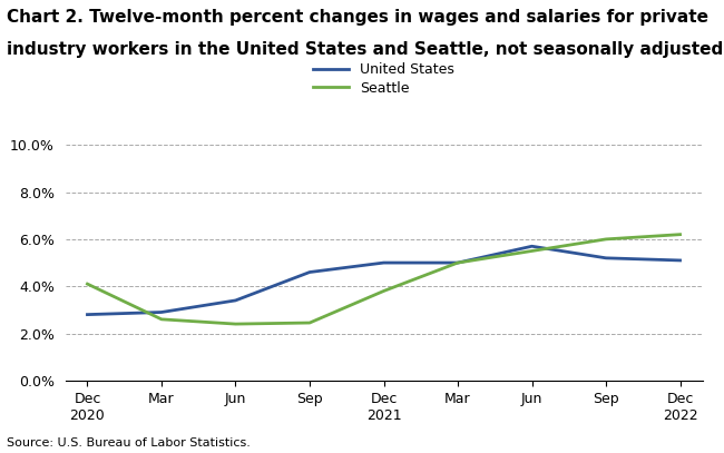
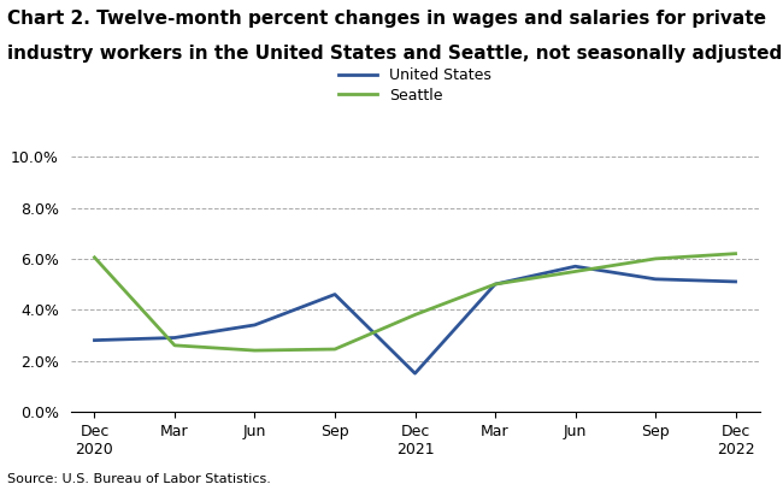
Seattle/Dec 2020: 4.10% -> 6.05%
United States/Dec 2021: 5.0% -> 1.5%
